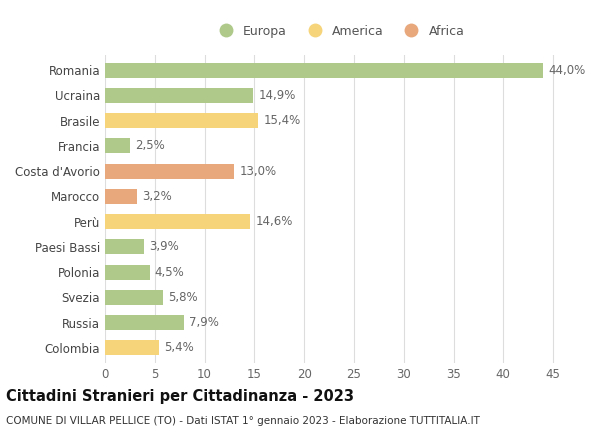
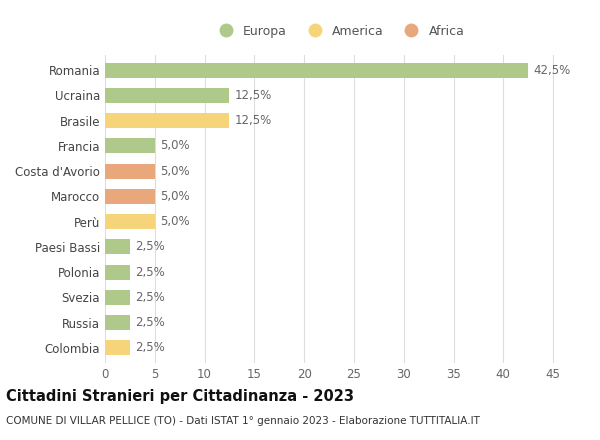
Romania: 44,0% -> 42,5%
Ucraina: 14,9% -> 12,5%
Brasile: 15,4% -> 12,5%
Francia: 2,5% -> 5,0%
Costa d'Avorio: 13,0% -> 5,0%
Marocco: 3,2% -> 5,0%
Perù: 14,6% -> 5,0%
Paesi Bassi: 3,9% -> 2,5%
Polonia: 4,5% -> 2,5%
Svezia: 5,8% -> 2,5%
Russia: 7,9% -> 2,5%
Colombia: 5,4% -> 2,5%
